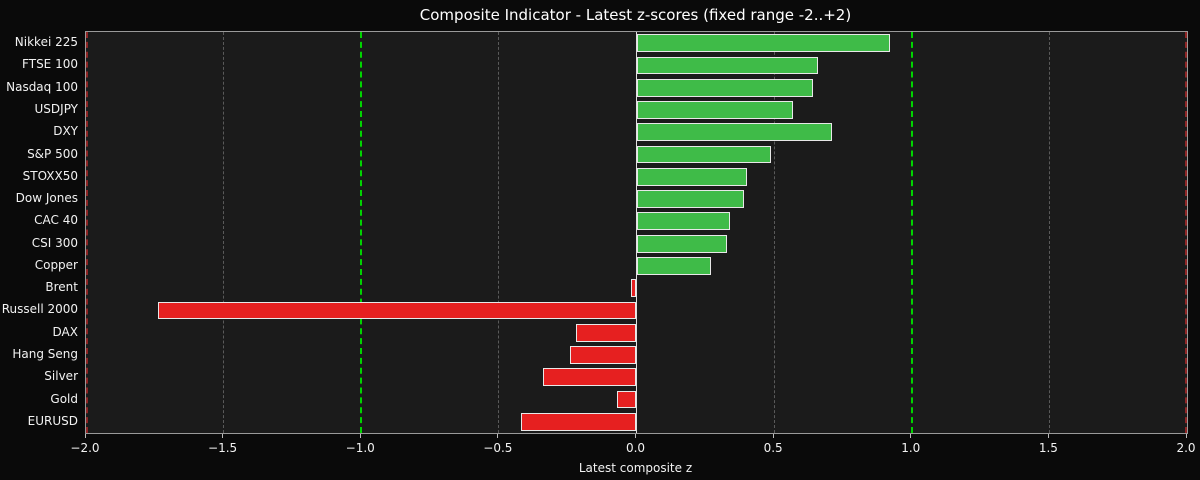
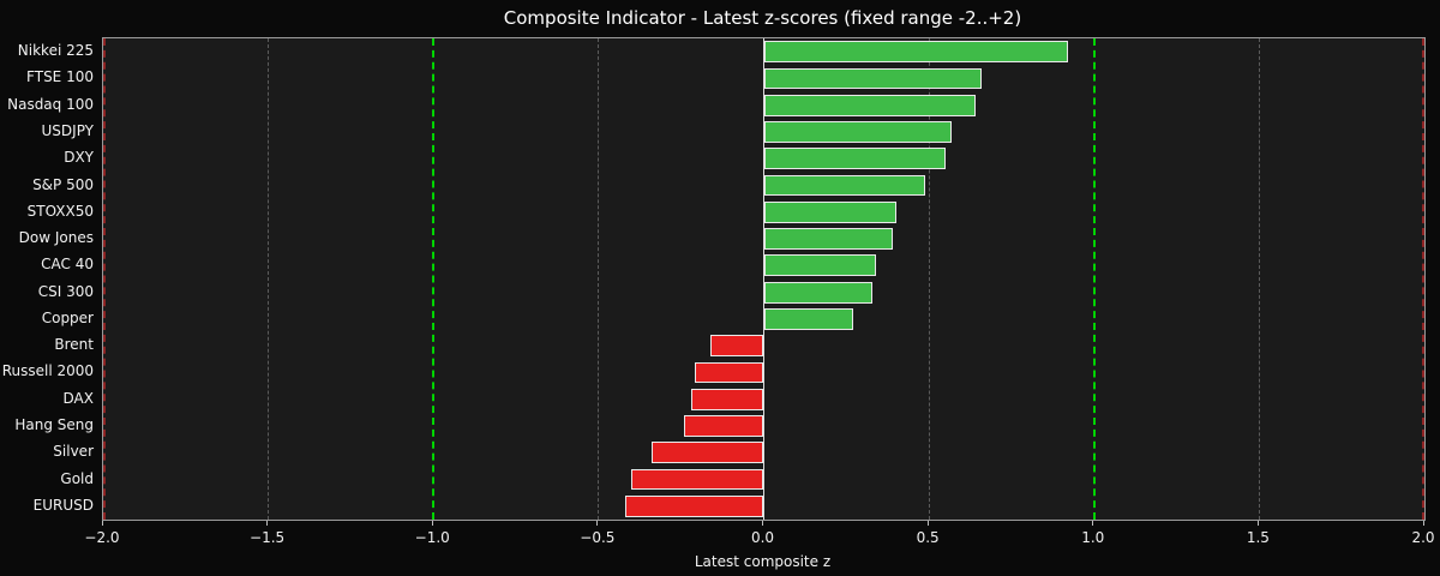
DXY: 0.71 -> 0.55
Brent: -0.02 -> -0.16
Russell 2000: -1.74 -> -0.21
Gold: -0.07 -> -0.40
